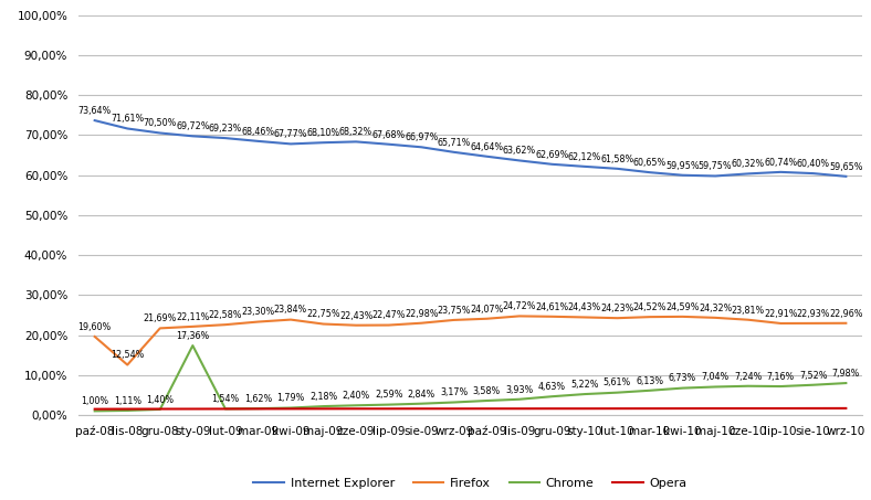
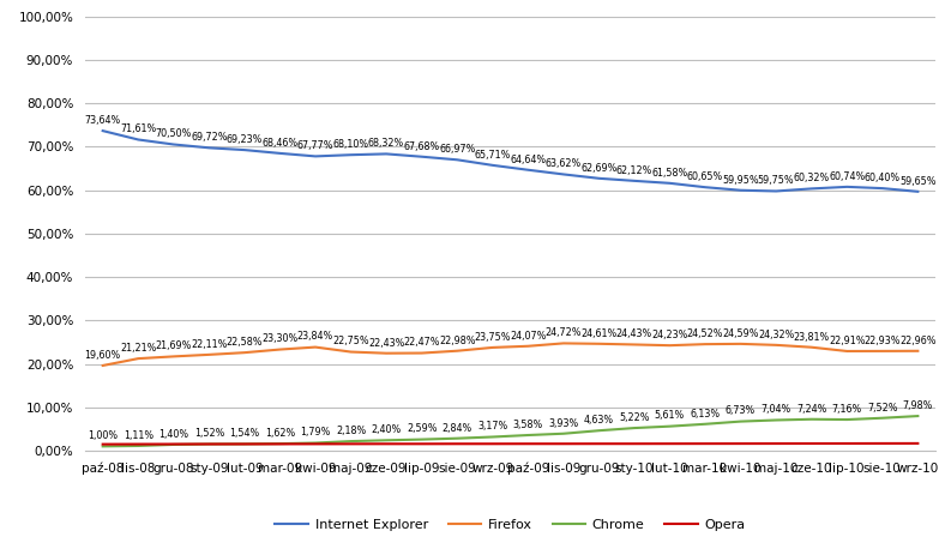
Firefox/lis-08: 12,54% -> 21,21%
Chrome/sty-09: 17,36% -> 1,52%
